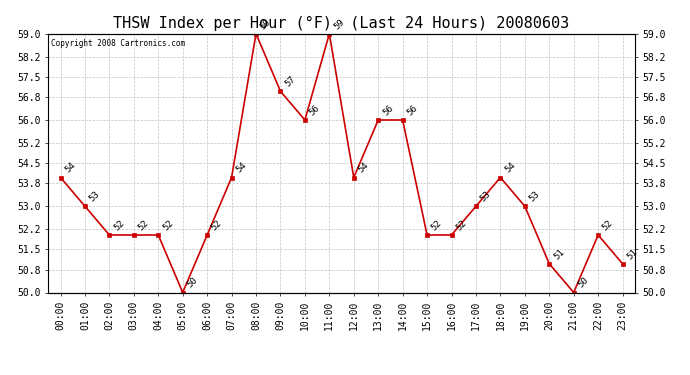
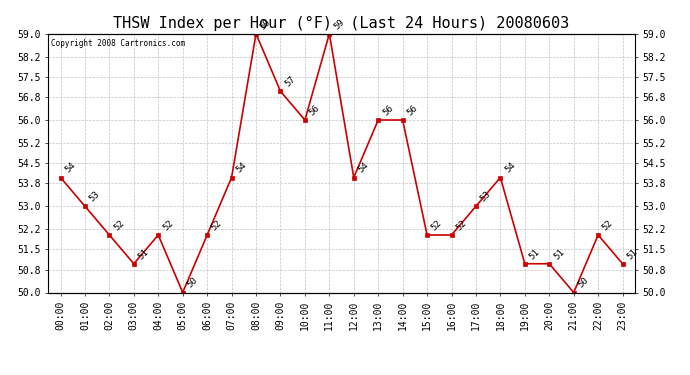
03:00: 52 -> 51
19:00: 53 -> 51
